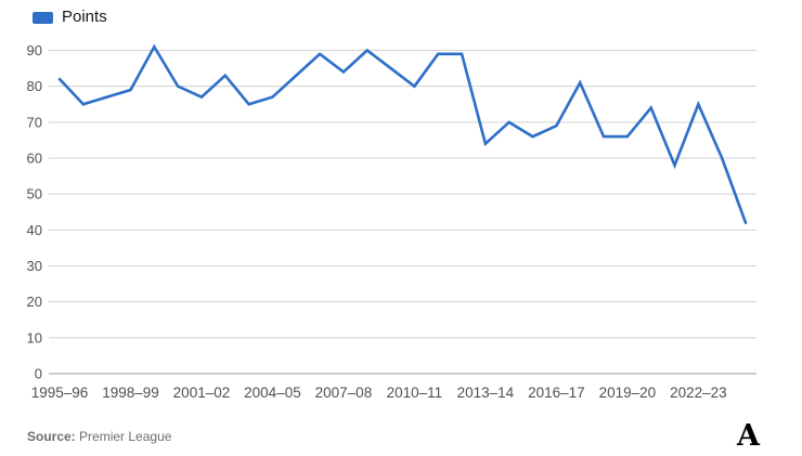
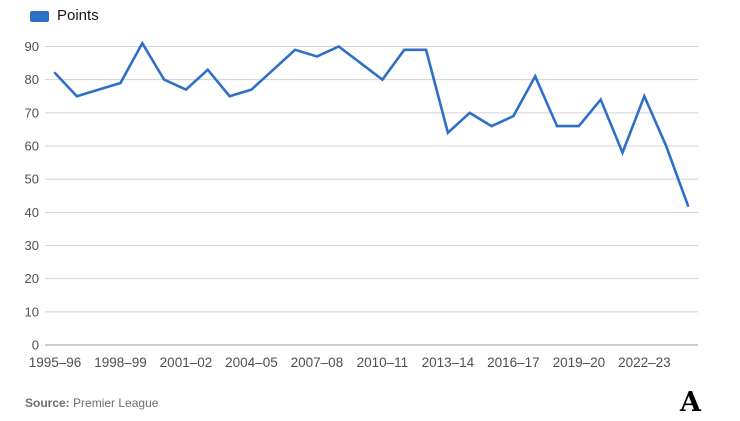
2007–08: 84 -> 87
